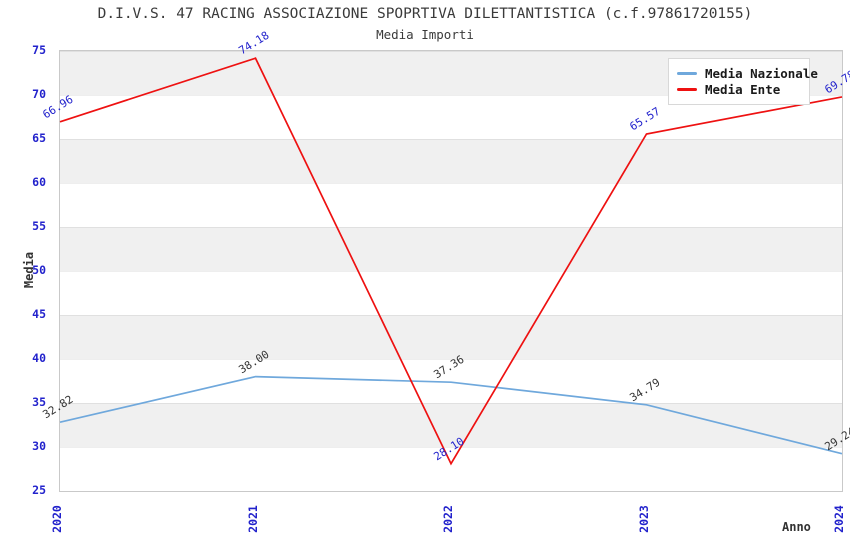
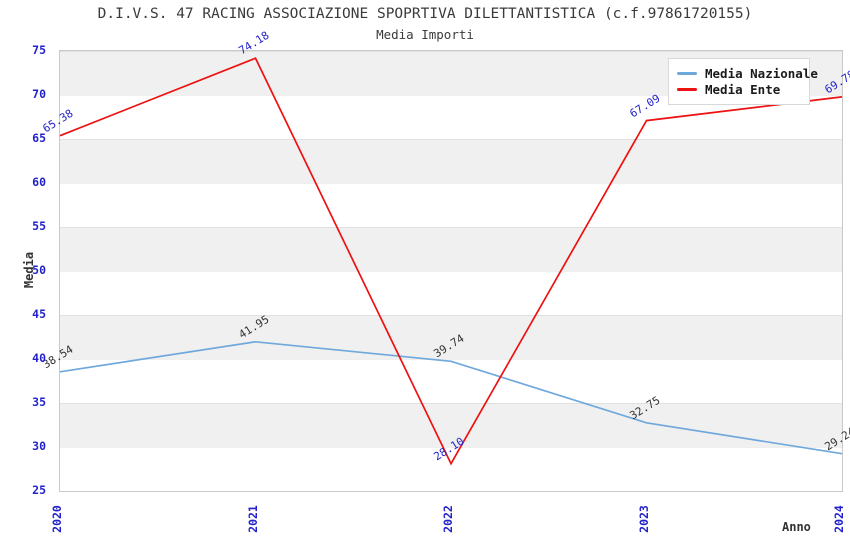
Media Nazionale/2020: 32.82 -> 38.54
Media Ente/2020: 66.96 -> 65.38
Media Nazionale/2021: 38.00 -> 41.95
Media Nazionale/2022: 37.36 -> 39.74
Media Nazionale/2023: 34.79 -> 32.75
Media Ente/2023: 65.57 -> 67.09
